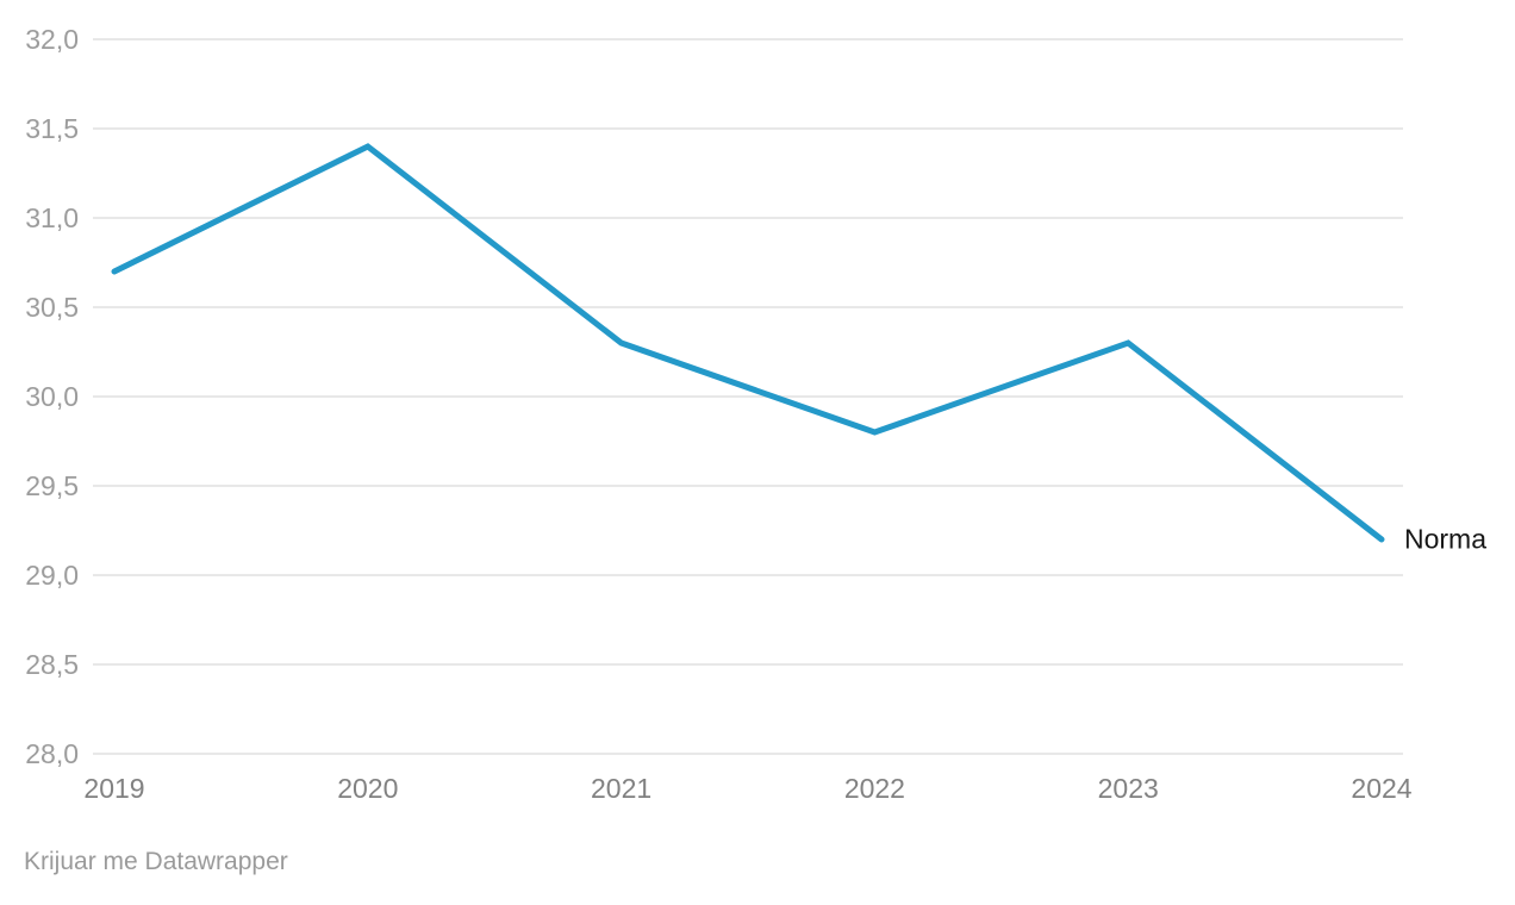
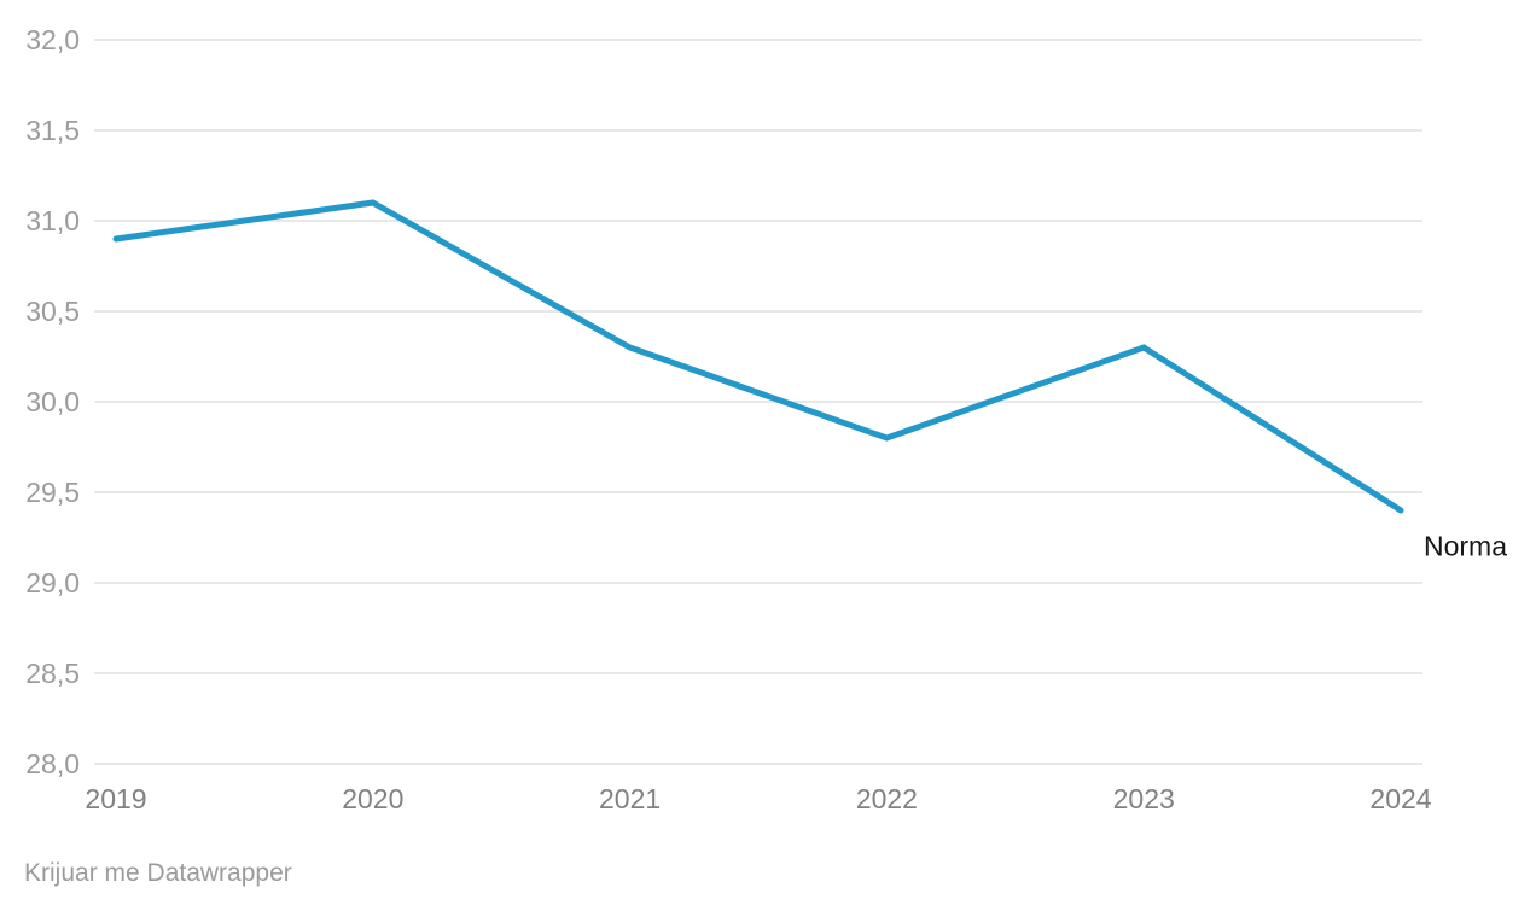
2019: 30,7 -> 30,9
2020: 31,4 -> 31,1
2024: 29,2 -> 29,4
